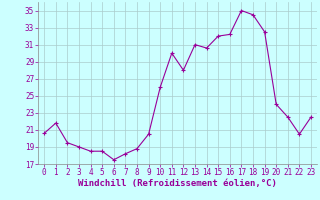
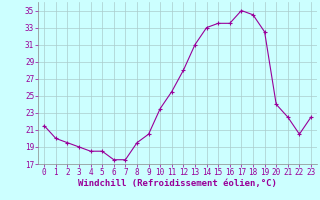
0: 20.6 -> 21.5
1: 21.8 -> 20.0
7: 18.2 -> 17.5
8: 18.8 -> 19.5
10: 26.0 -> 23.5
11: 30.0 -> 25.5
14: 30.6 -> 33.0
15: 32.0 -> 33.5
16: 32.2 -> 33.5
